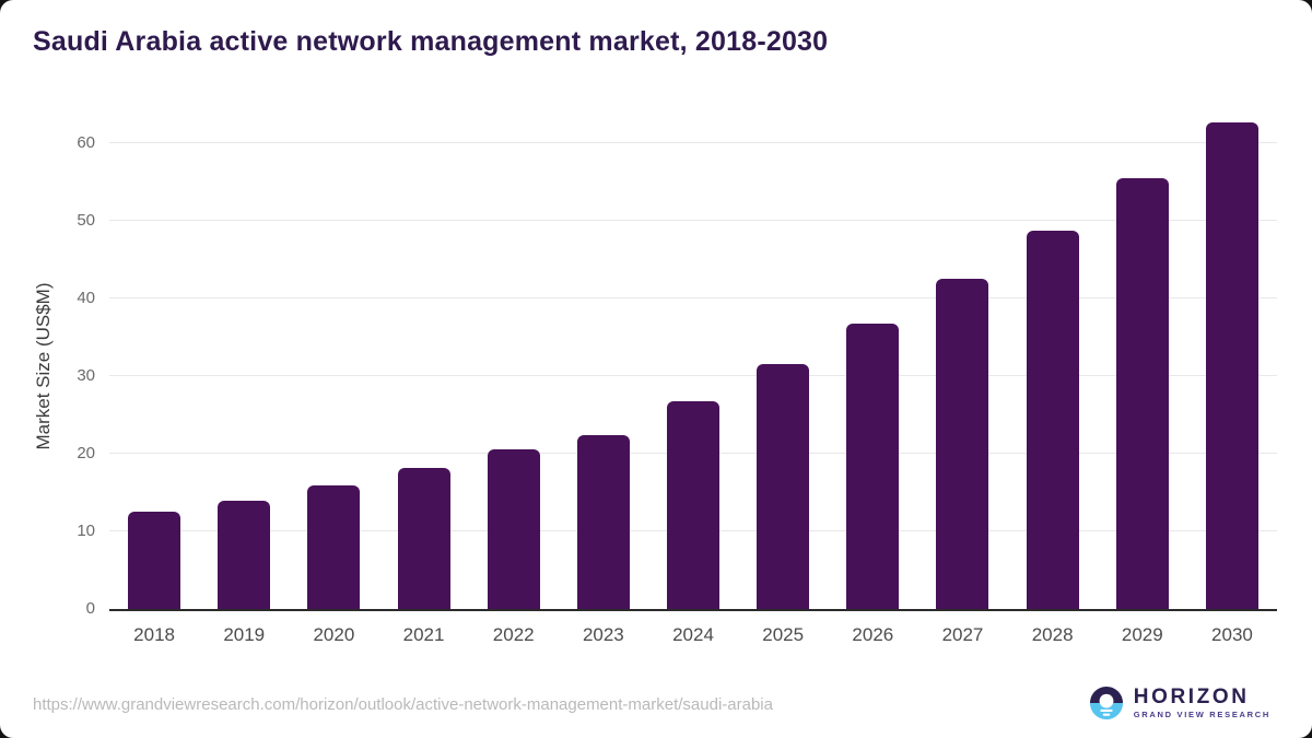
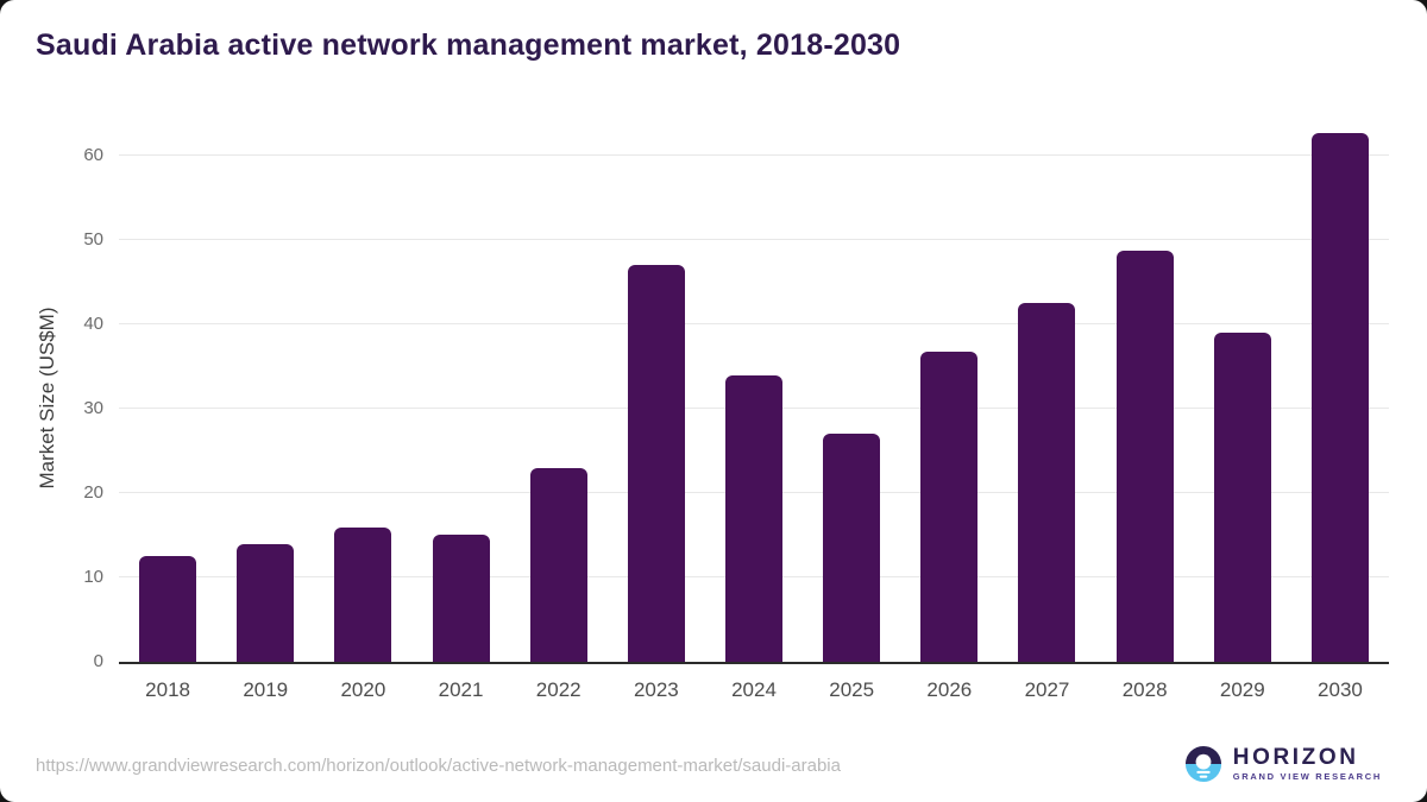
2021: 18 -> 15
2022: 20 -> 23
2023: 22 -> 47
2024: 27 -> 34
2025: 32 -> 27
2029: 56 -> 39
